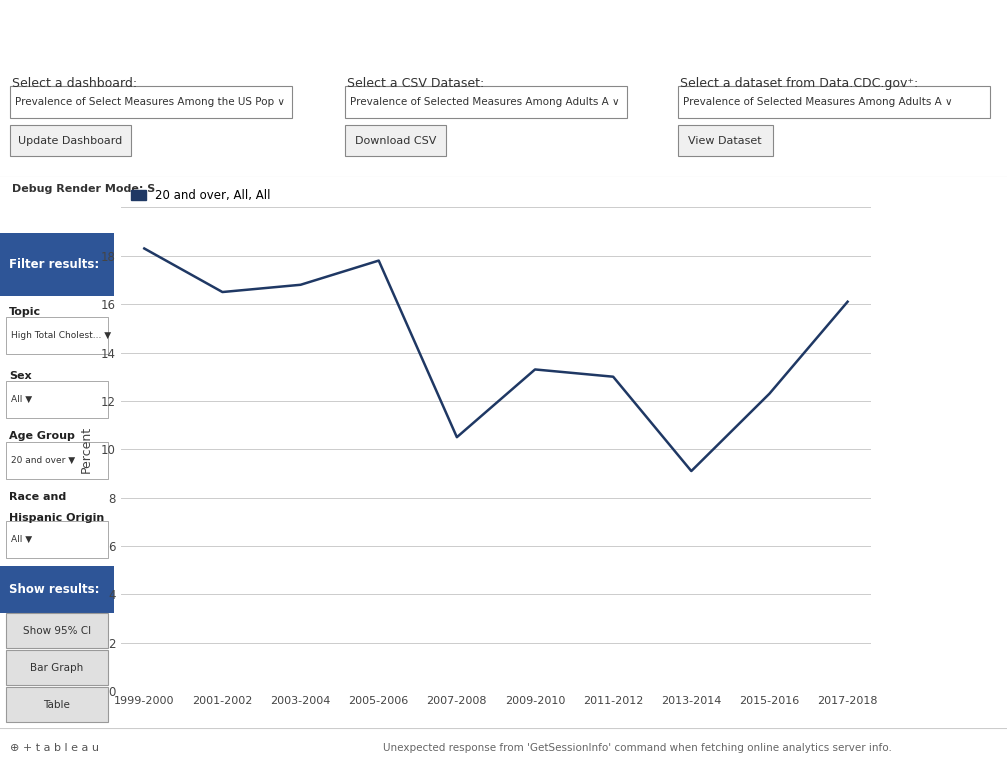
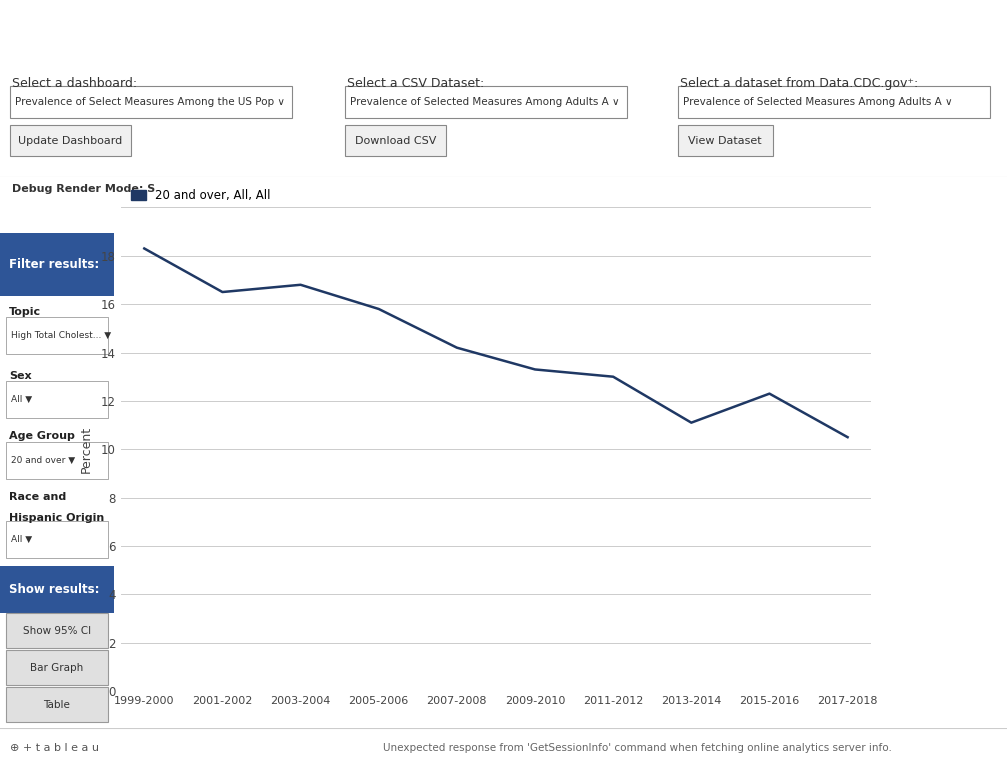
2005-2006: 17.8 -> 15.8
2007-2008: 10.5 -> 14.2
2013-2014: 9.1 -> 11.1
2017-2018: 16.1 -> 10.5
